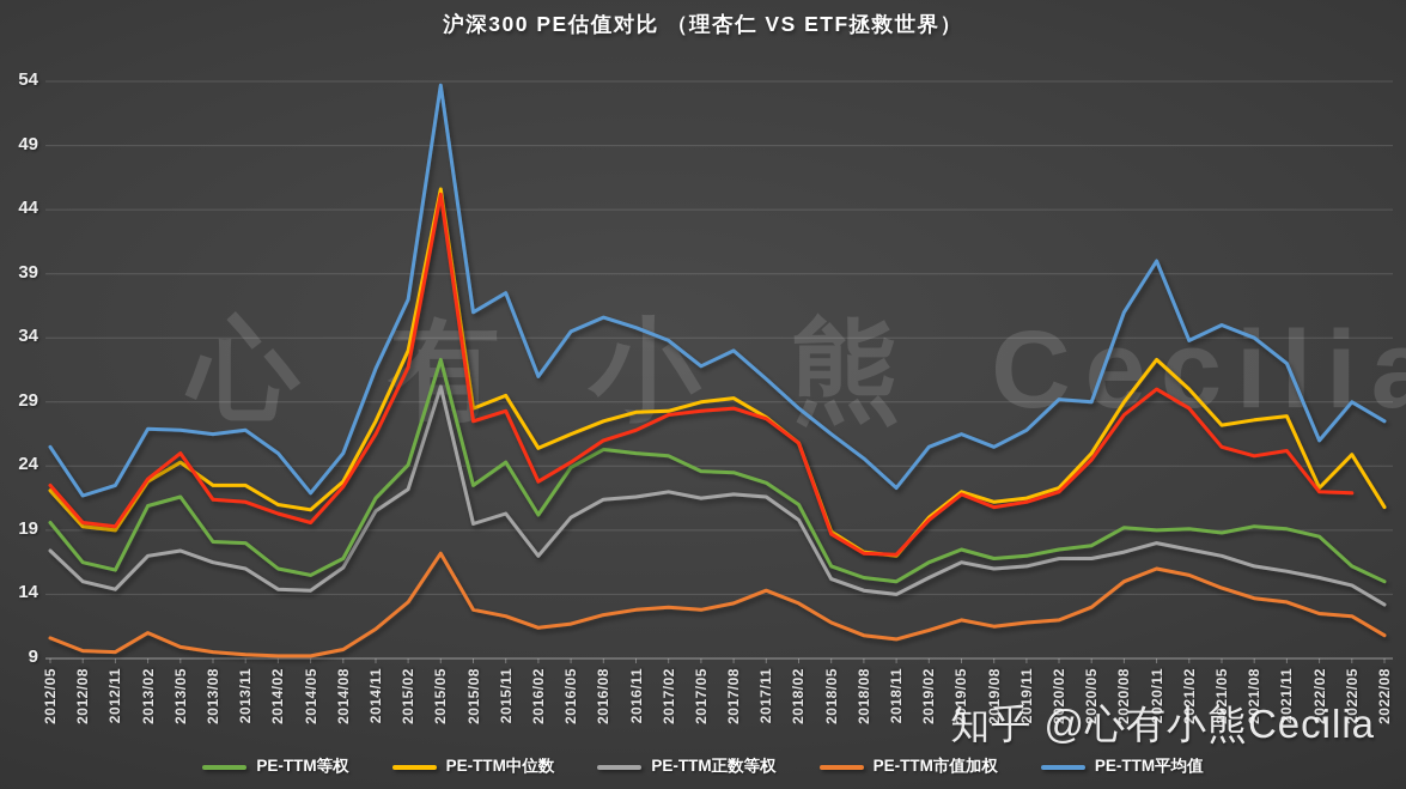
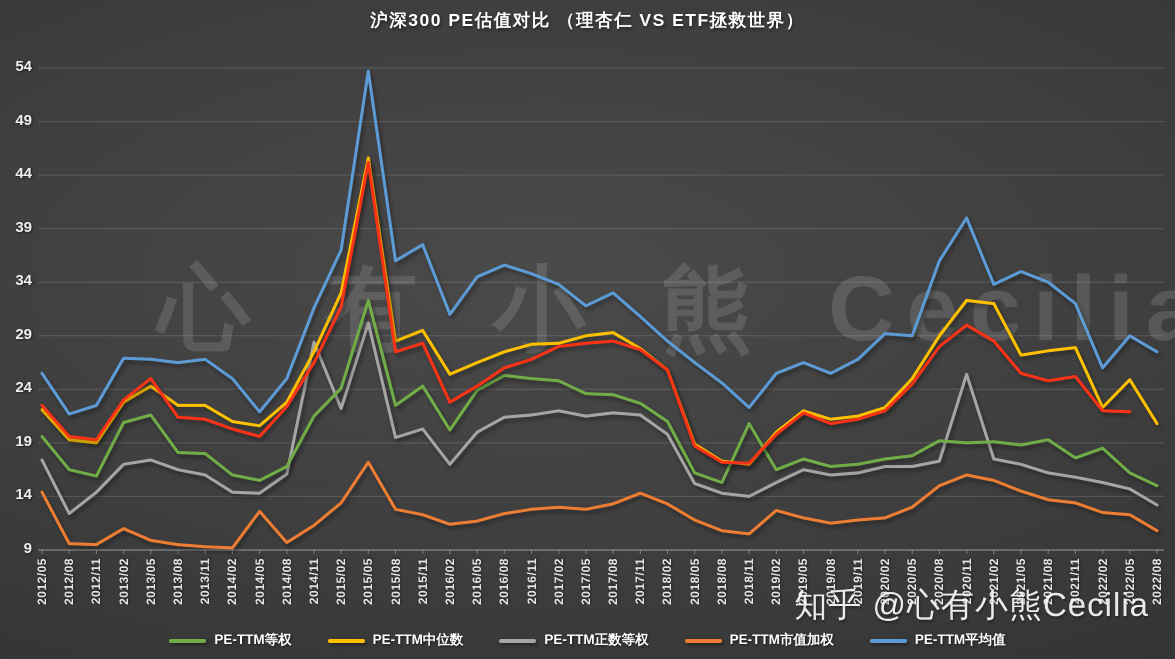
PE-TTM市值加权/2012/05: 10.6 -> 14.4
PE-TTM正数等权/2012/08: 15.0 -> 12.4
PE-TTM市值加权/2014/05: 9.2 -> 12.6
PE-TTM正数等权/2014/11: 20.5 -> 28.4
PE-TTM等权/2018/11: 15.0 -> 20.8
PE-TTM市值加权/2019/02: 11.2 -> 12.7
PE-TTM正数等权/2020/11: 18.0 -> 25.4
PE-TTM中位数/2021/02: 30.0 -> 32.0
PE-TTM等权/2021/11: 19.1 -> 17.6
